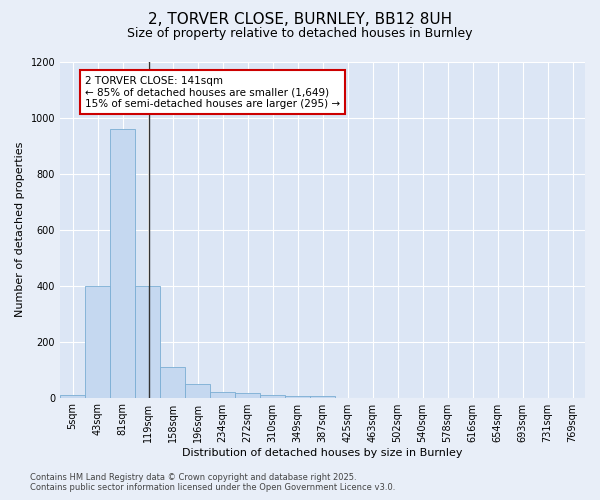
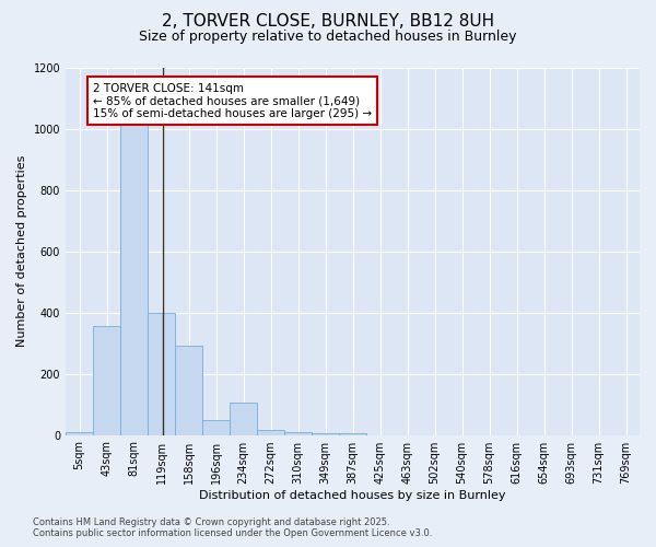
43sqm: 400 -> 355
81sqm: 960 -> 1015
158sqm: 110 -> 290
234sqm: 20 -> 105
